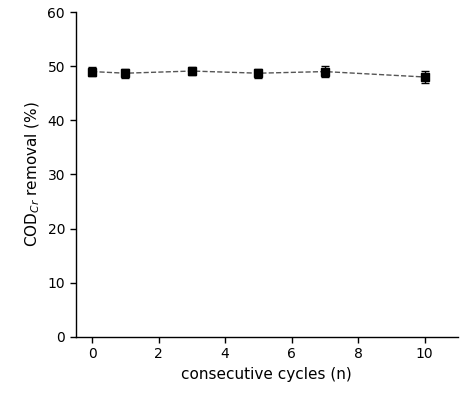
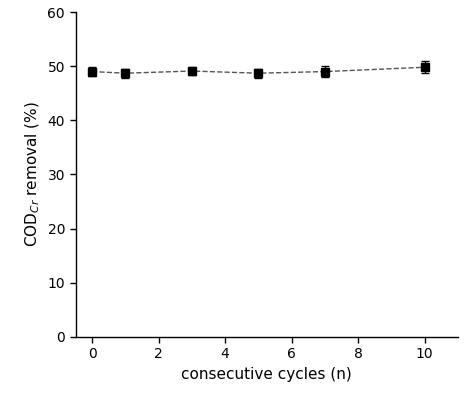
10: 48.0 -> 49.8
